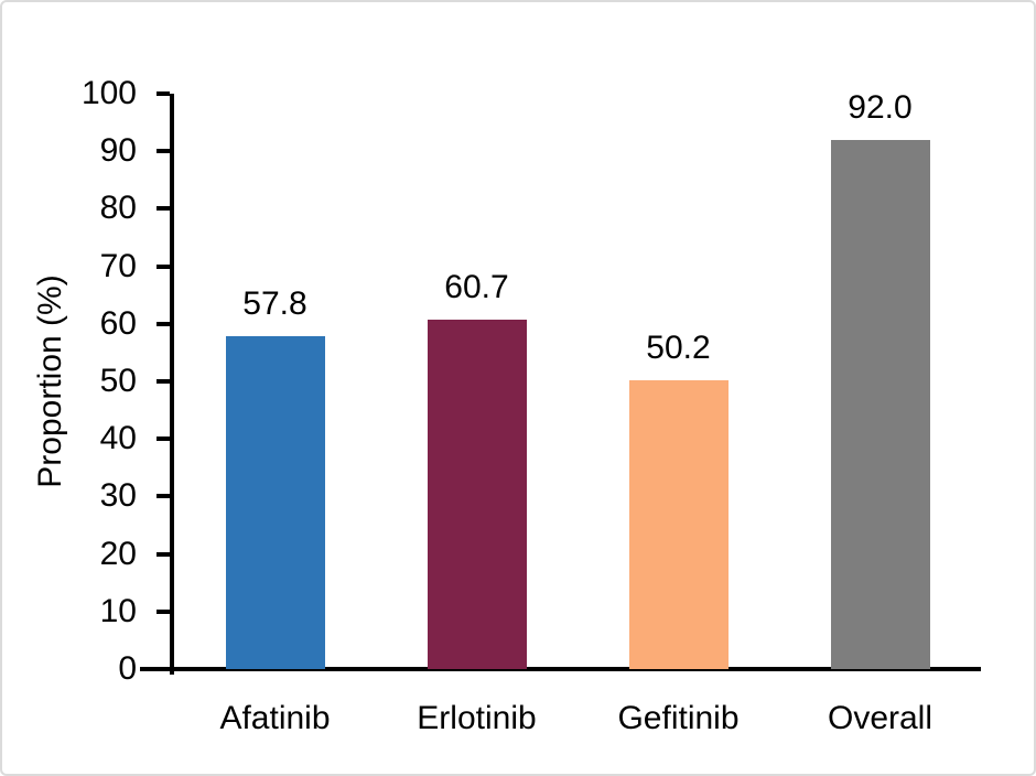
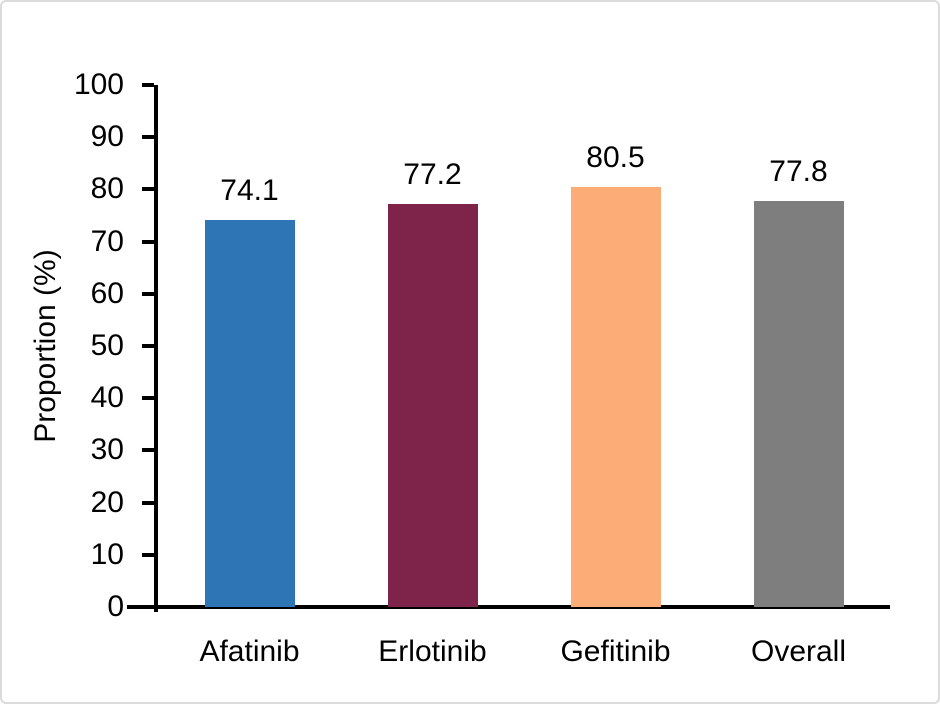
Afatinib: 57.8 -> 74.1
Erlotinib: 60.7 -> 77.2
Gefitinib: 50.2 -> 80.5
Overall: 92.0 -> 77.8
